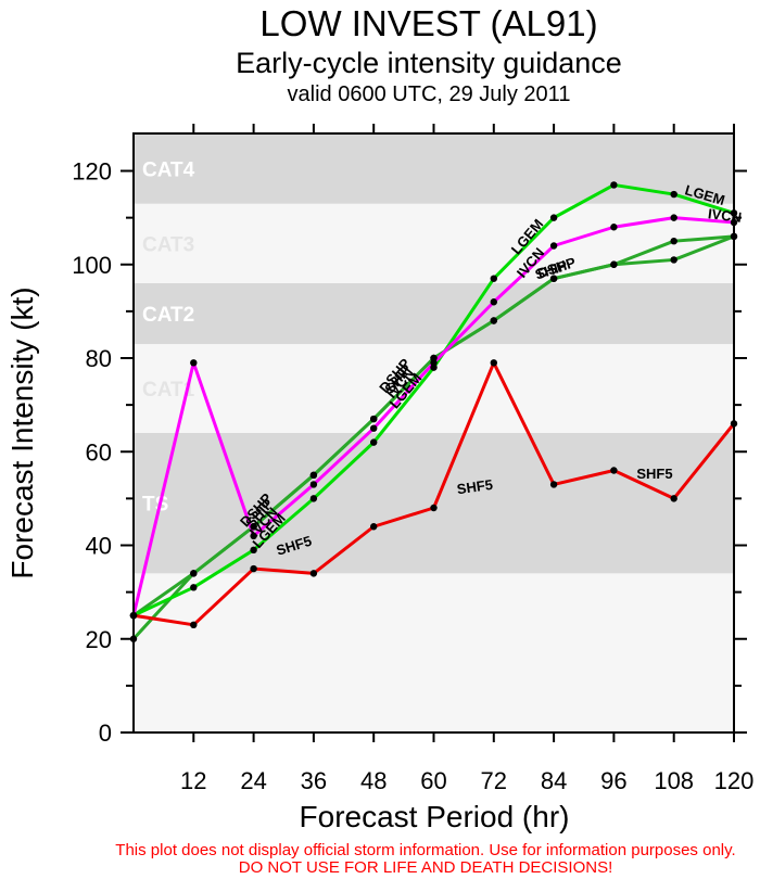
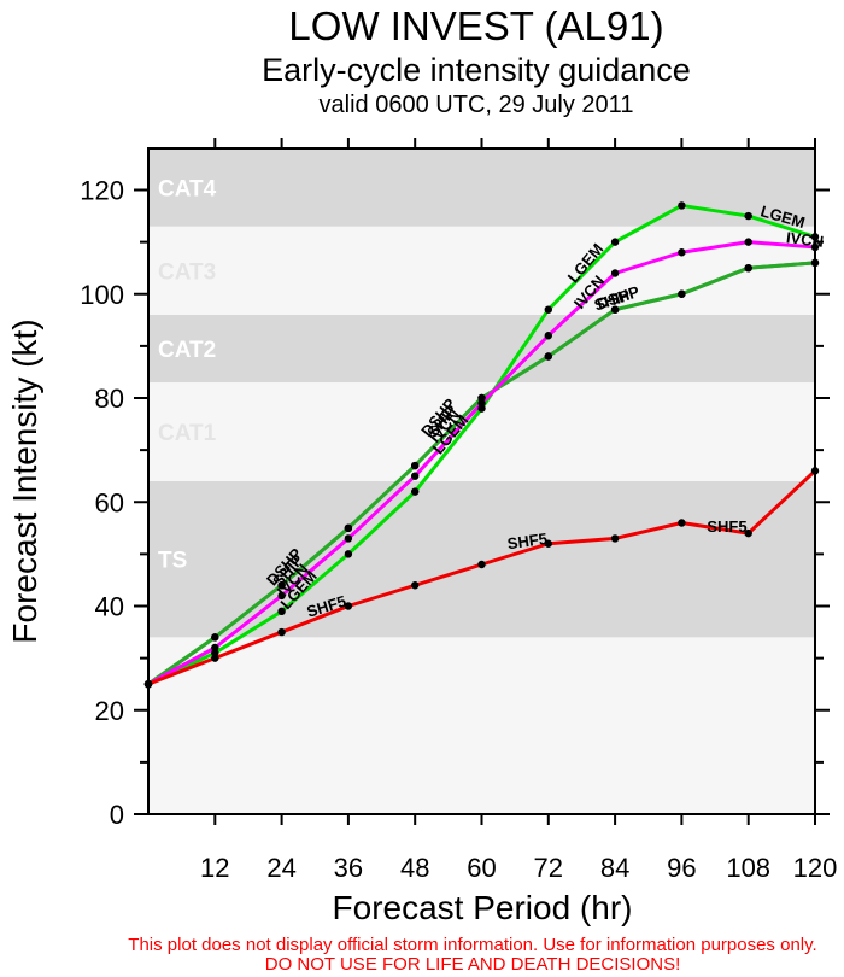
SHIP/0: 20 -> 25
IVCN/12: 79 -> 32
SHF5/12: 23 -> 30
SHF5/36: 34 -> 40
SHF5/72: 79 -> 52
DSHP/108: 101 -> 105
SHF5/108: 50 -> 54
